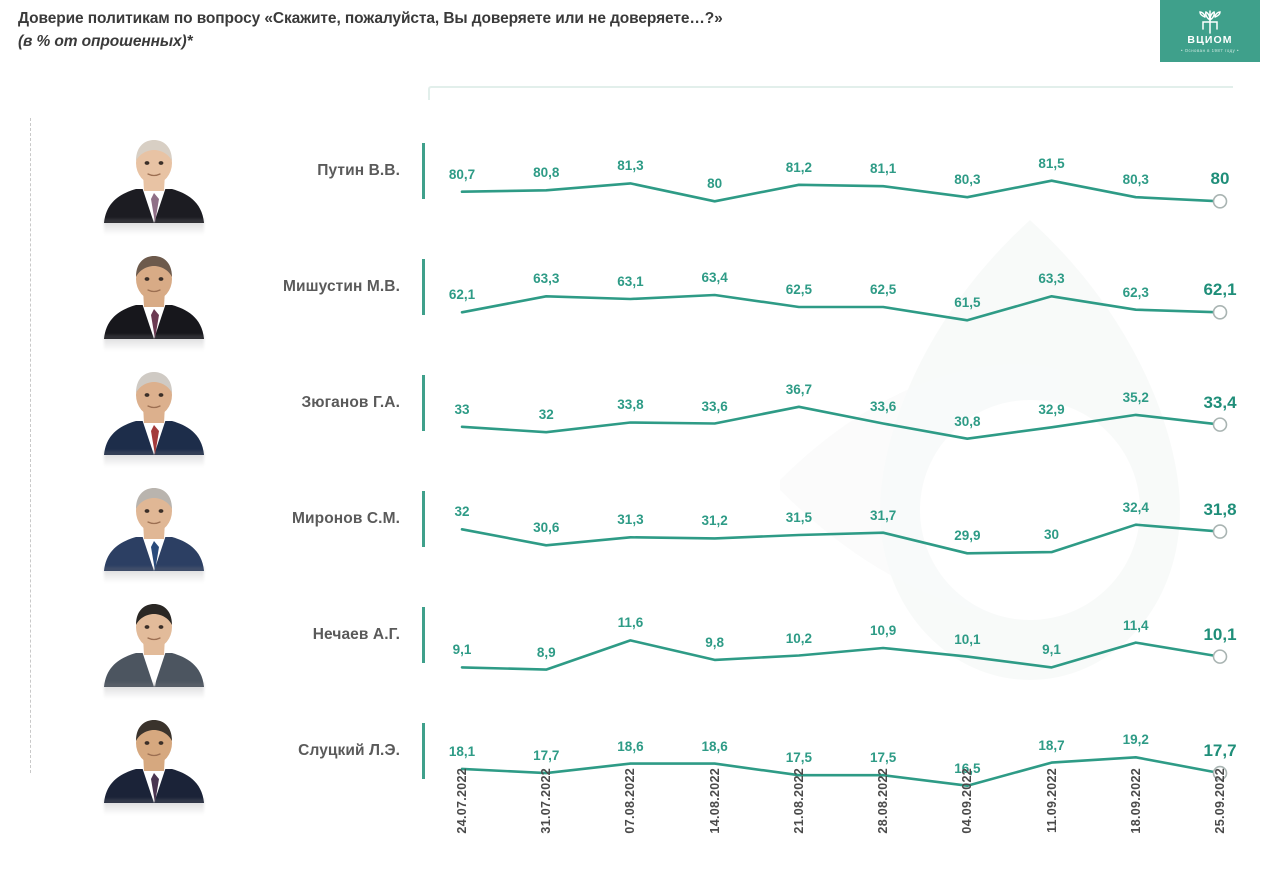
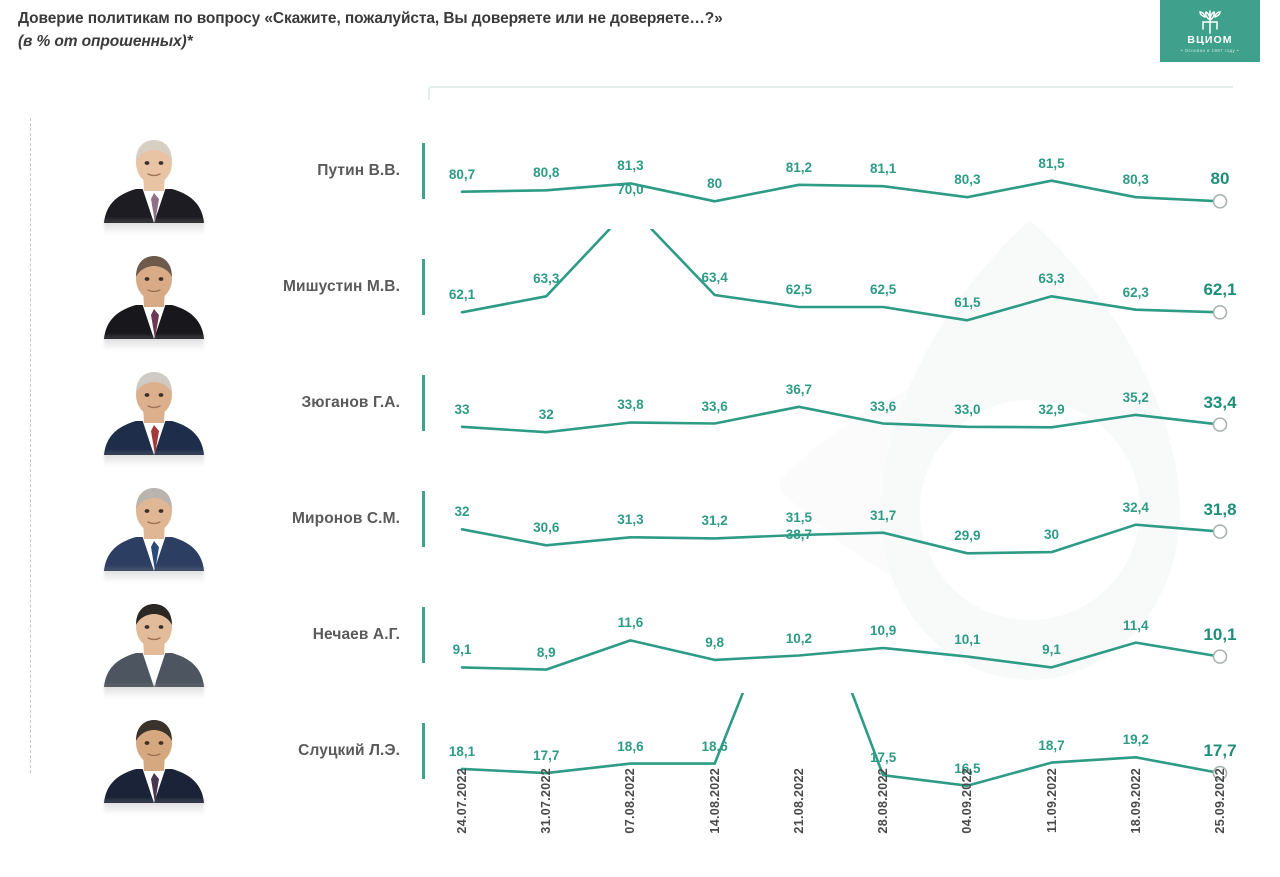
Мишустин М.В./07.08.2022: 63,1 -> 70,0
Слуцкий Л.Э./21.08.2022: 17,5 -> 38,7
Зюганов Г.А./04.09.2022: 30,8 -> 33,0
